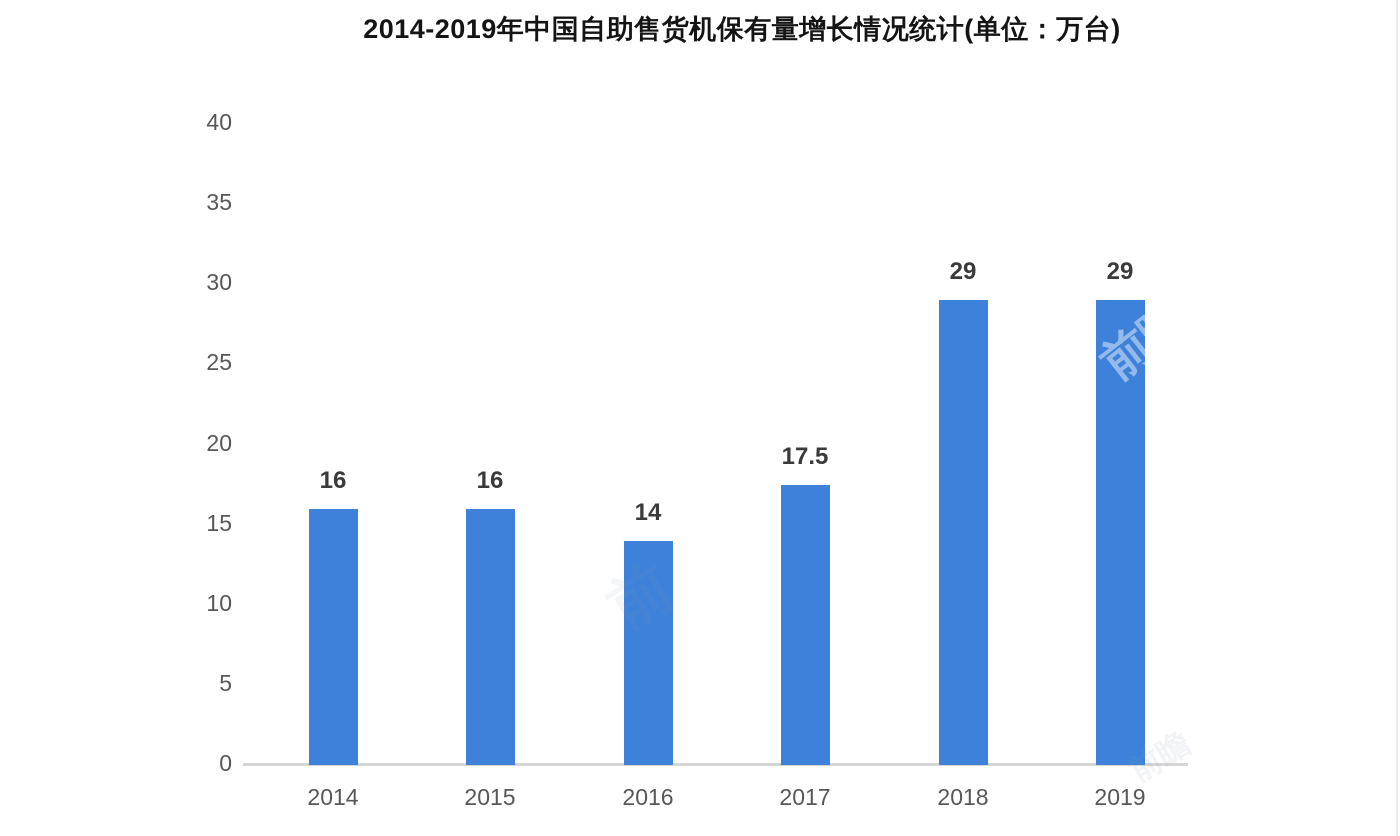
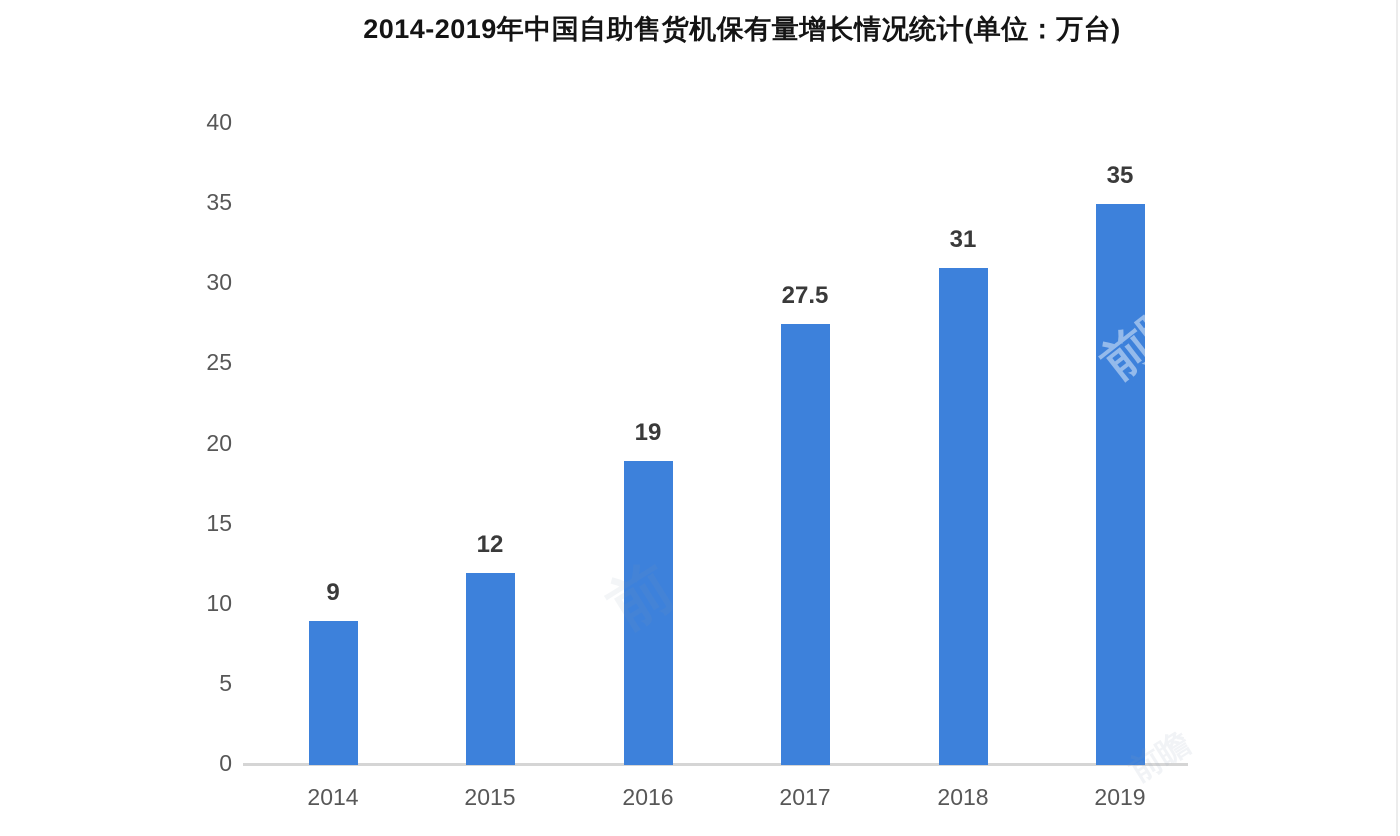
2014: 16 -> 9
2015: 16 -> 12
2016: 14 -> 19
2017: 17.5 -> 27.5
2018: 29 -> 31
2019: 29 -> 35
